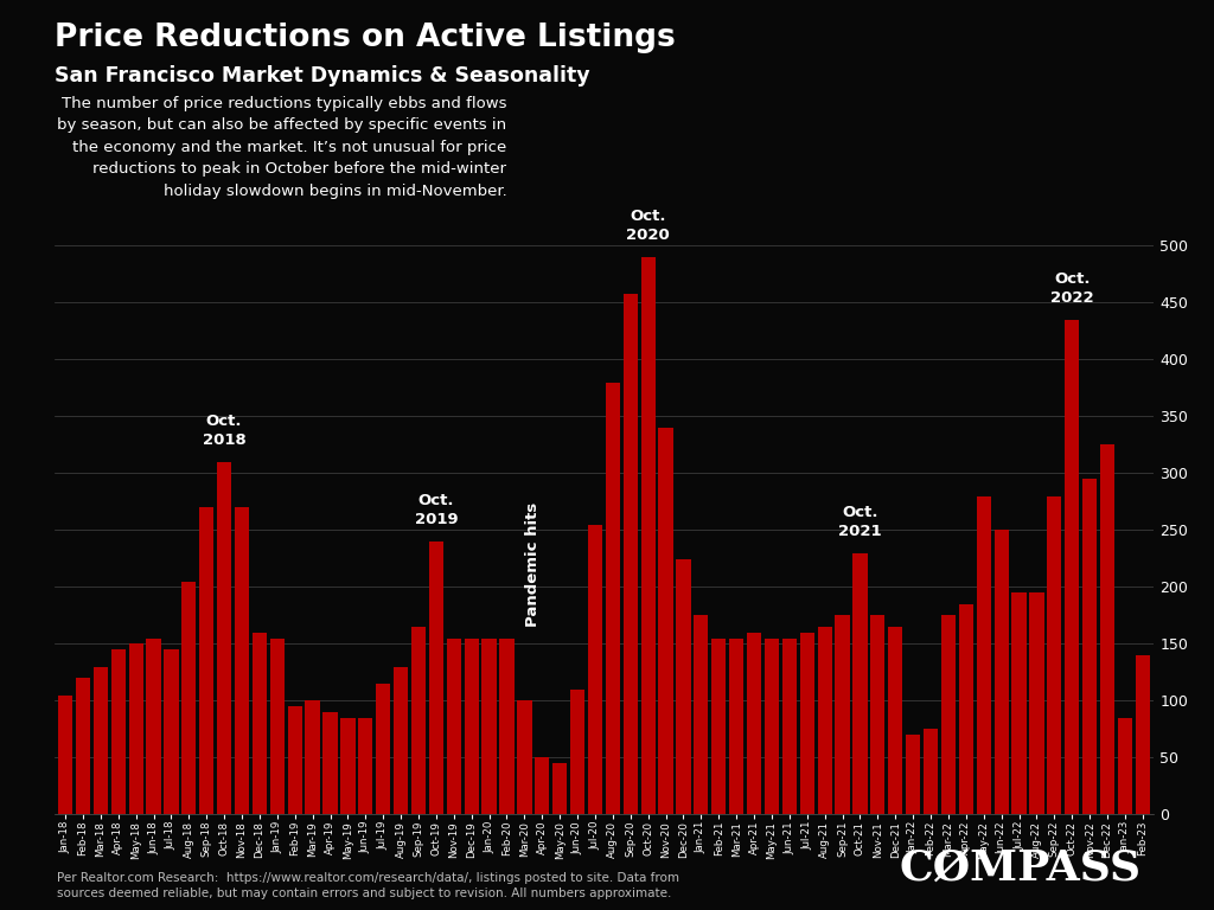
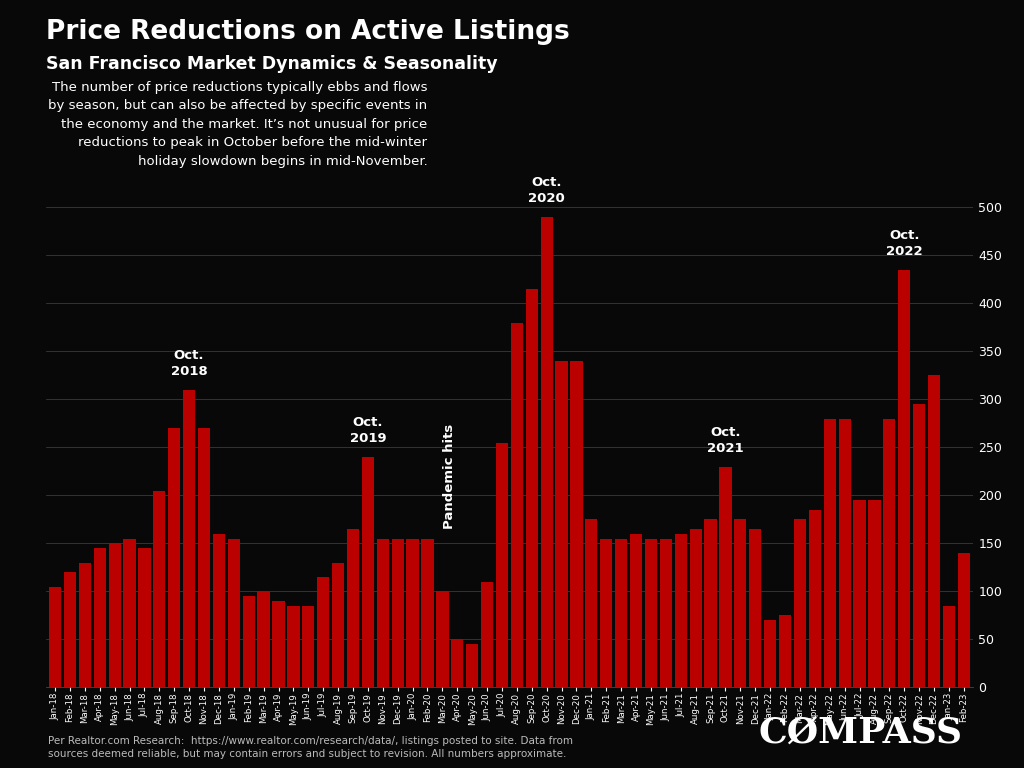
Sep-20: 458 -> 415
Dec-20: 224 -> 340
Jun-22: 250 -> 280
